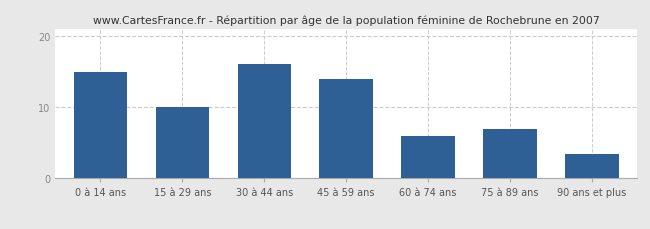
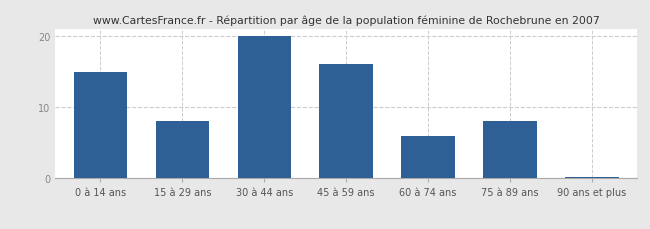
15 à 29 ans: 10.0 -> 8.0
30 à 44 ans: 16.0 -> 20.0
45 à 59 ans: 14.0 -> 16.0
75 à 89 ans: 7.0 -> 8.0
90 ans et plus: 3.4 -> 0.2
